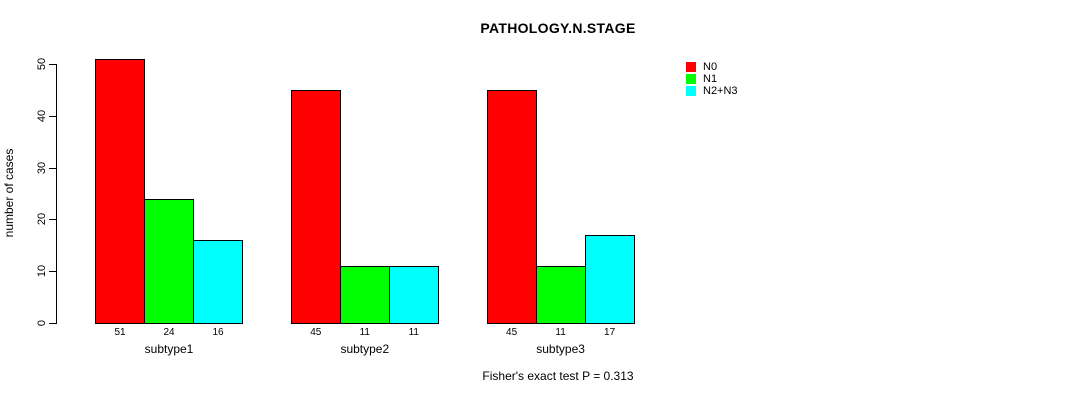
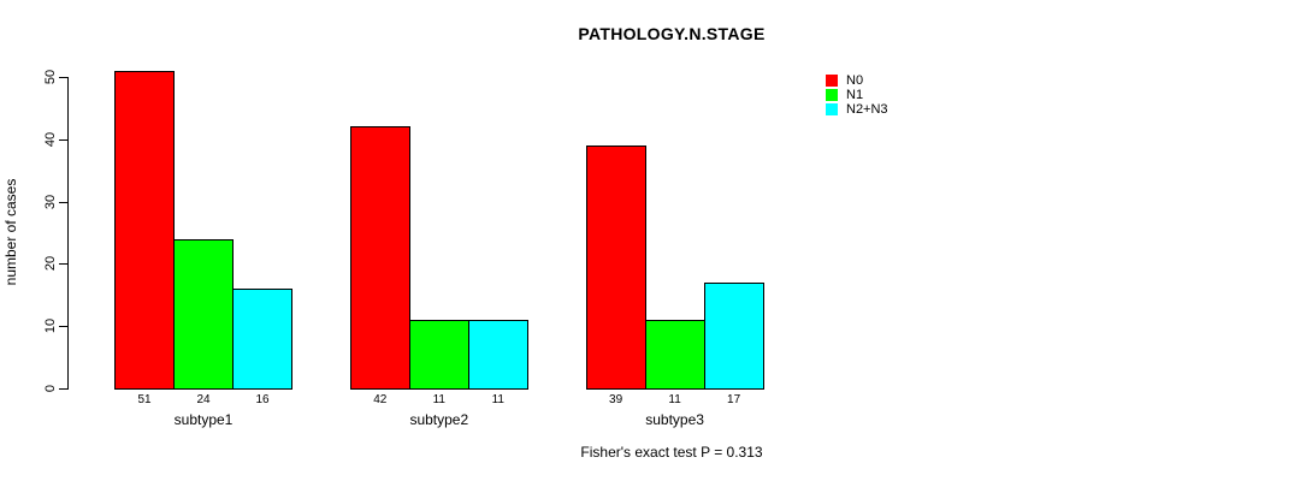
N0/subtype2: 45 -> 42
N0/subtype3: 45 -> 39
